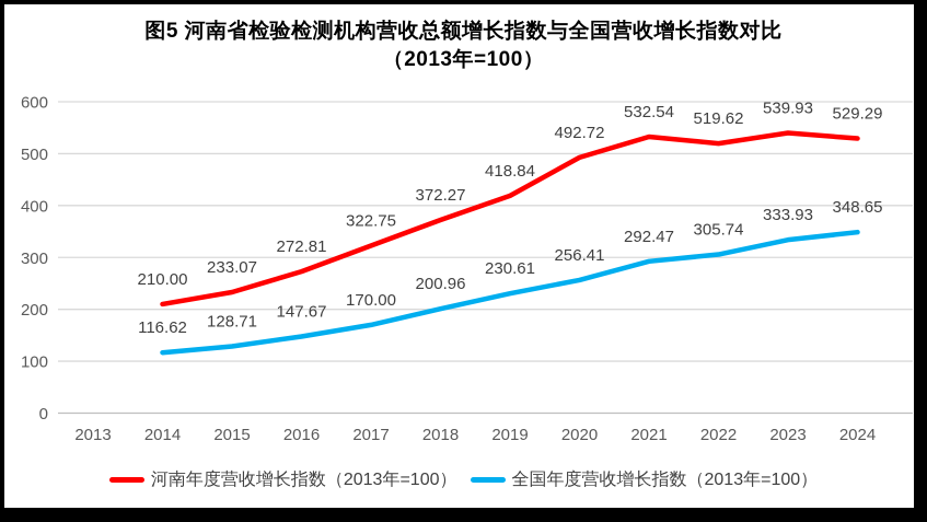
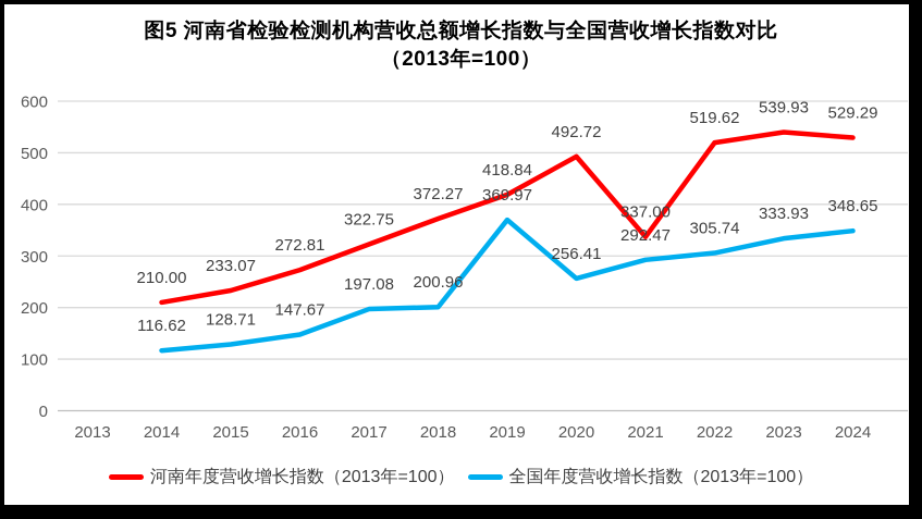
全国年度营收增长指数（2013年=100）/2017: 170.00 -> 197.08
全国年度营收增长指数（2013年=100）/2019: 230.61 -> 369.97
河南年度营收增长指数（2013年=100）/2021: 532.54 -> 337.00
